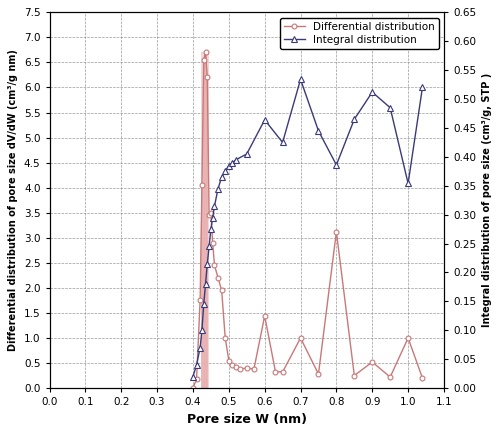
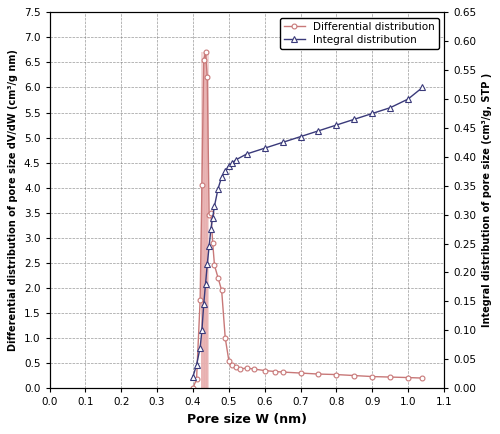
Differential distribution/0.6: 1.44 -> 0.35
Integral distribution/0.6: 0.464 -> 0.415
Differential distribution/0.7: 1.00 -> 0.30
Integral distribution/0.7: 0.534 -> 0.435
Differential distribution/0.8: 3.12 -> 0.27
Integral distribution/0.8: 0.386 -> 0.455
Differential distribution/0.9: 0.52 -> 0.23
Integral distribution/0.9: 0.512 -> 0.475
Differential distribution/1.0: 1.00 -> 0.21
Integral distribution/1.0: 0.354 -> 0.500
